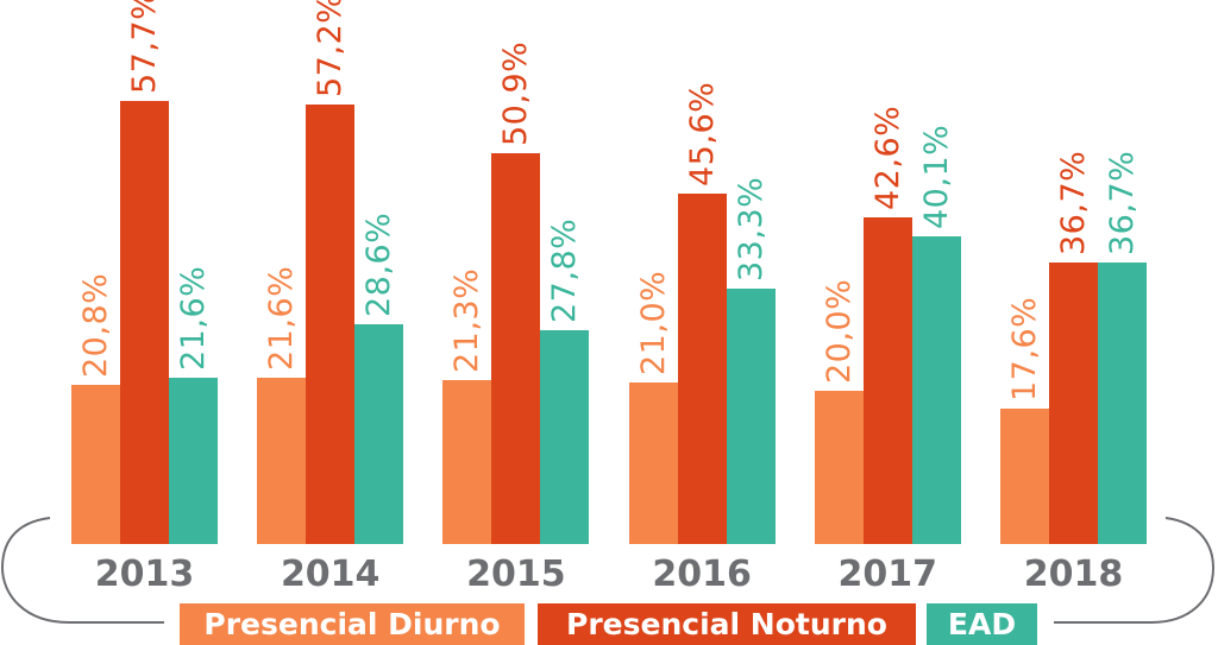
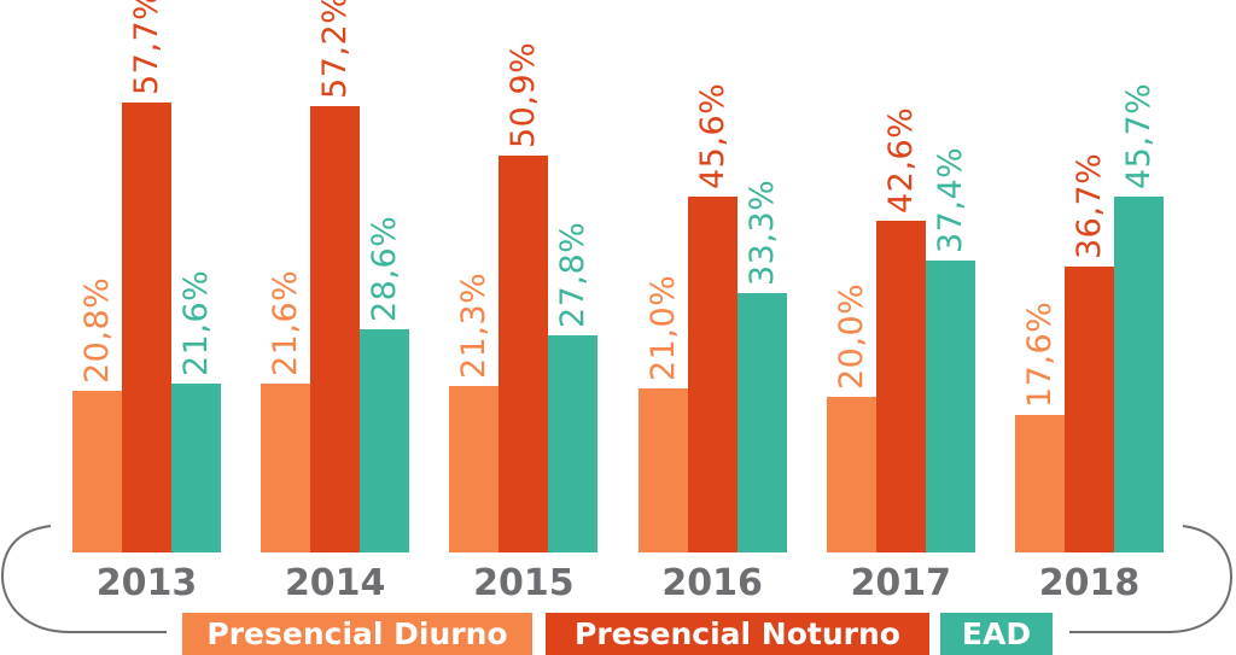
EAD/2017: 40,1% -> 37,4%
EAD/2018: 36,7% -> 45,7%
